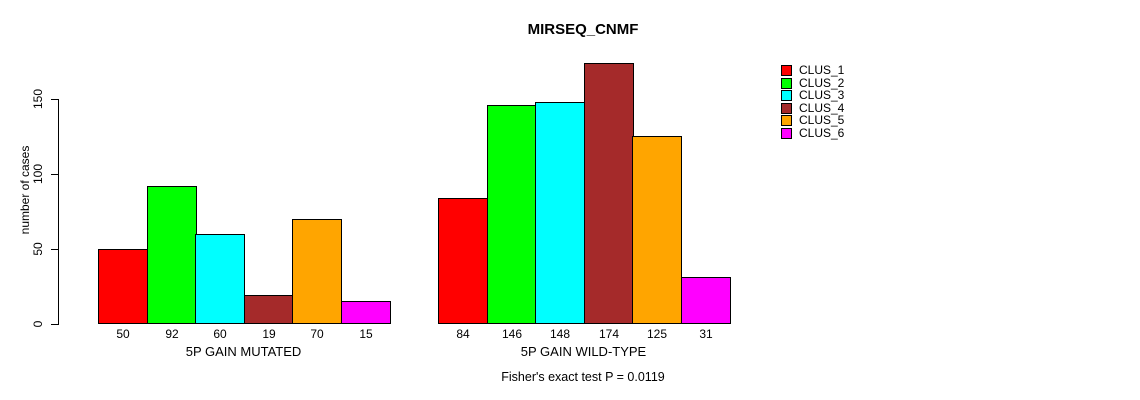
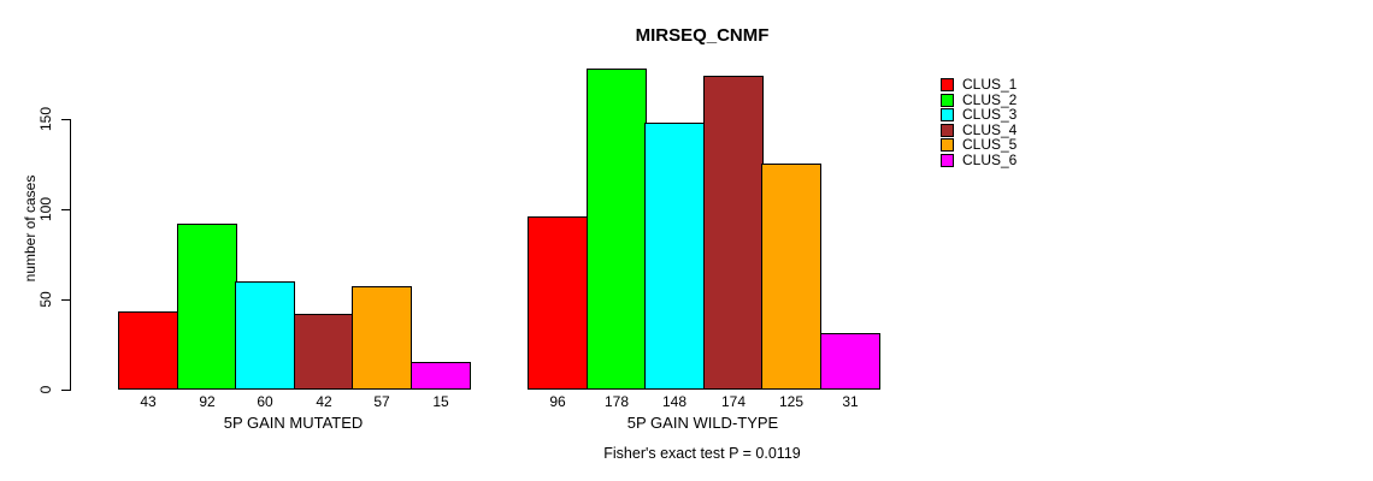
CLUS_1/5P GAIN MUTATED: 50 -> 43
CLUS_4/5P GAIN MUTATED: 19 -> 42
CLUS_5/5P GAIN MUTATED: 70 -> 57
CLUS_1/5P GAIN WILD-TYPE: 84 -> 96
CLUS_2/5P GAIN WILD-TYPE: 146 -> 178
